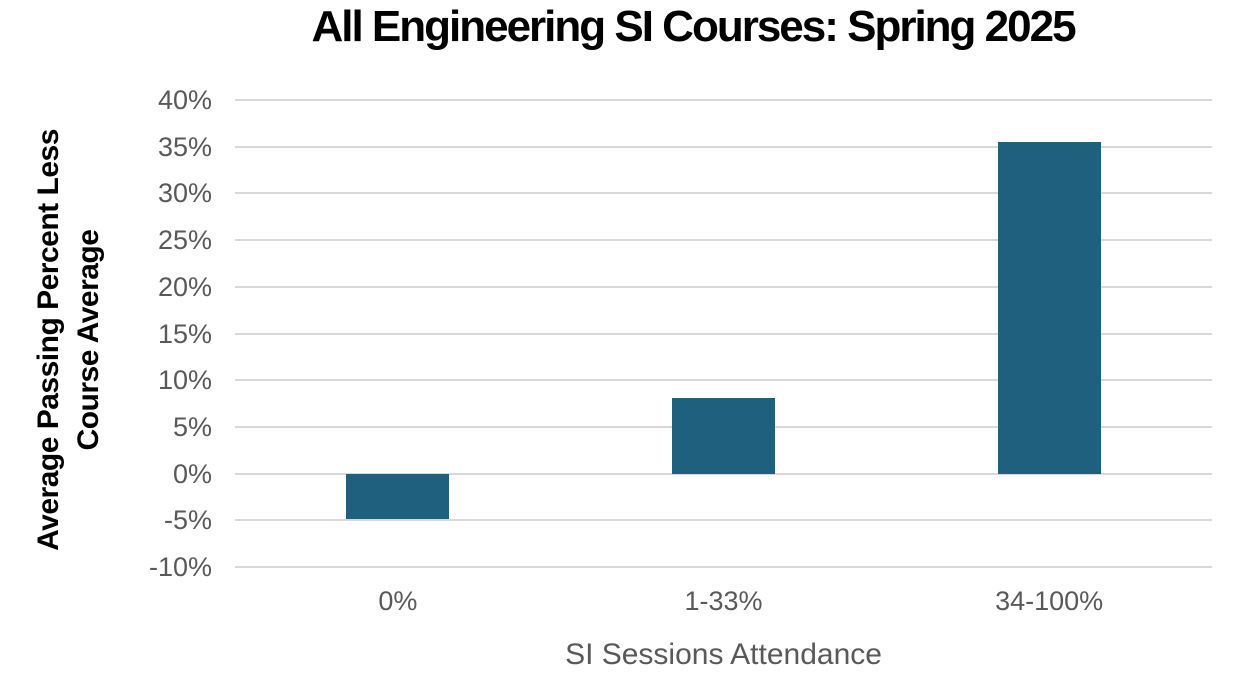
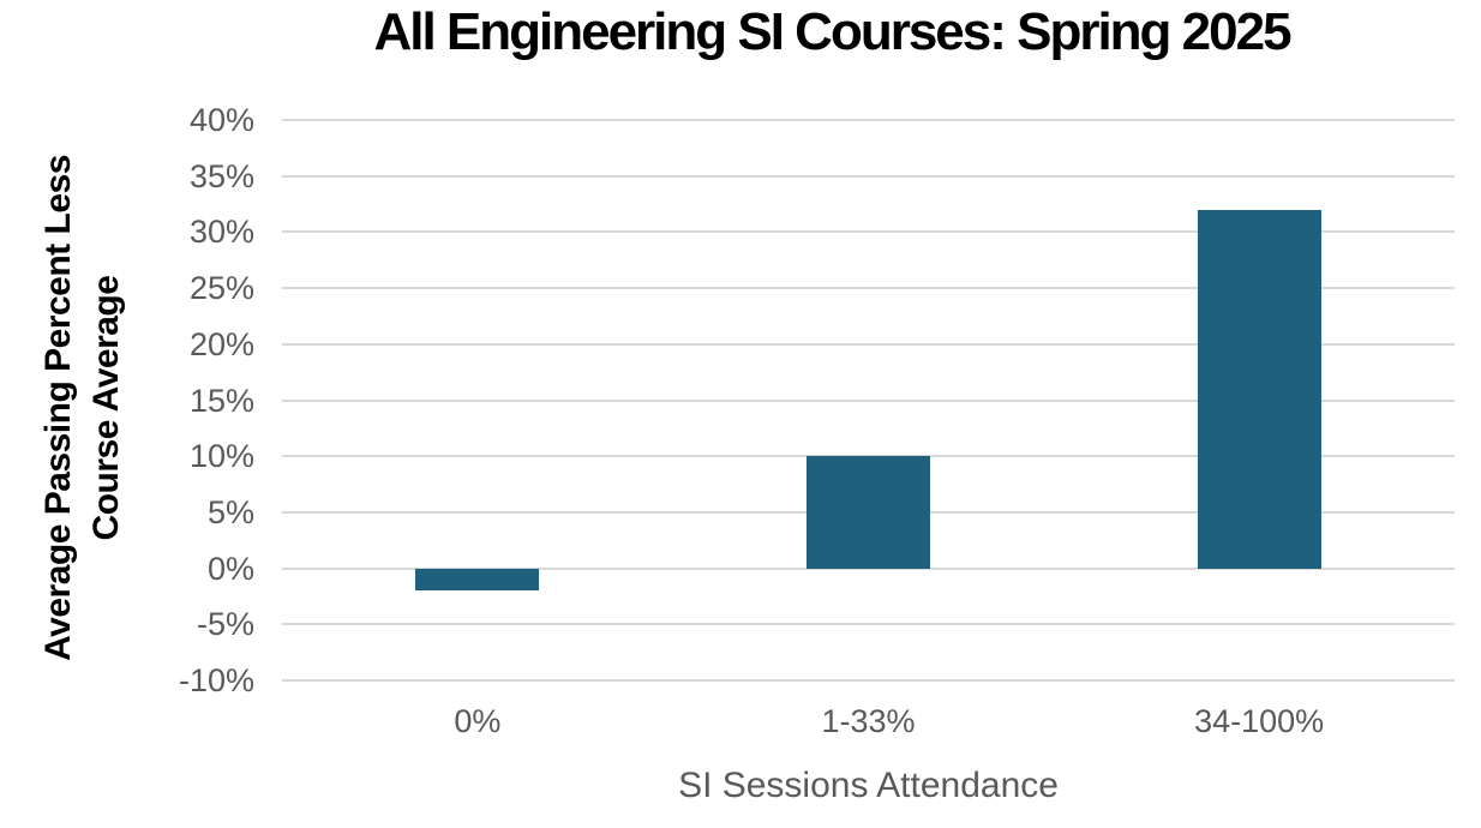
0%: -5% -> -2%
1-33%: 8% -> 10%
34-100%: 36% -> 32%
